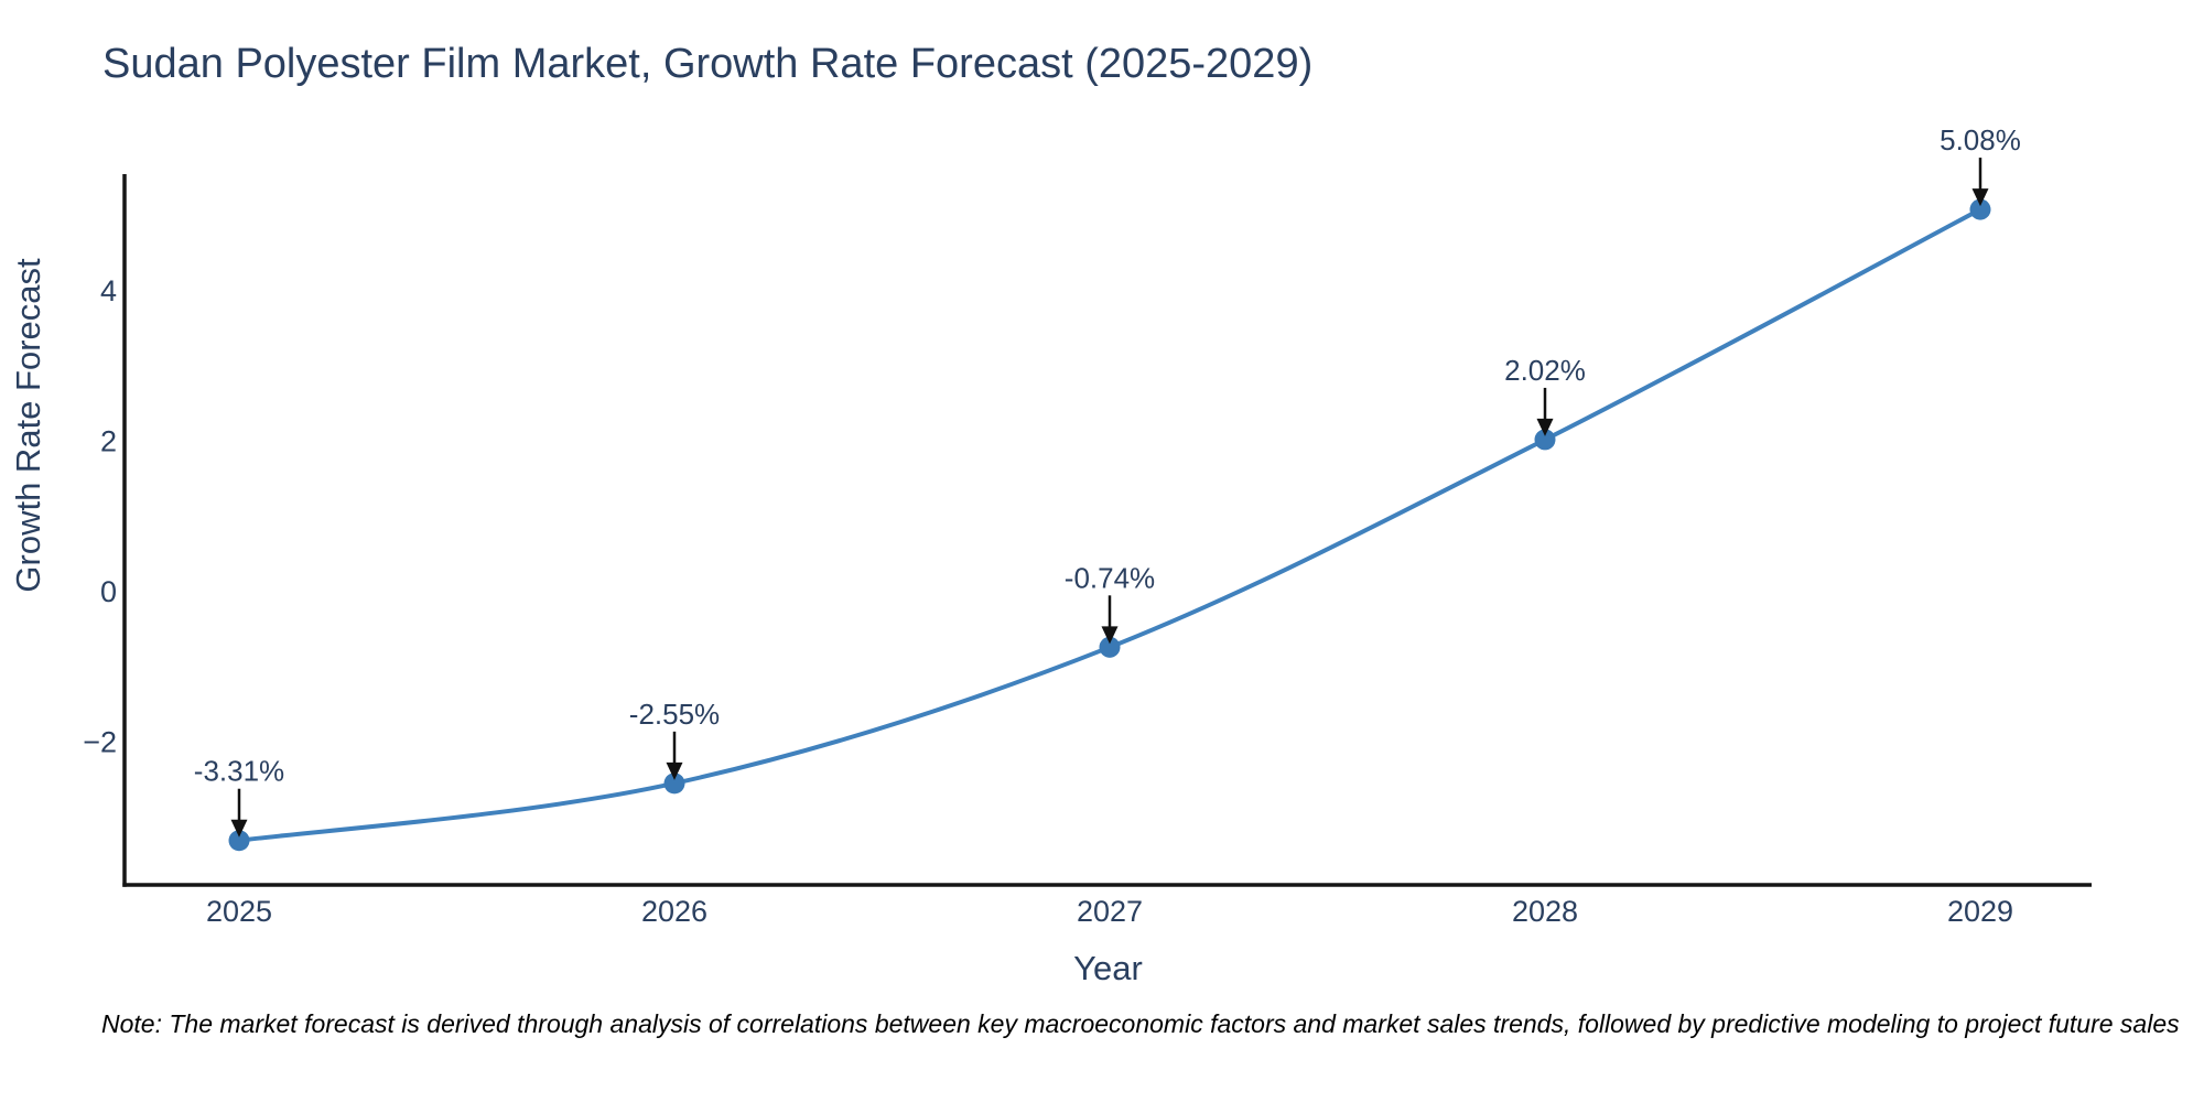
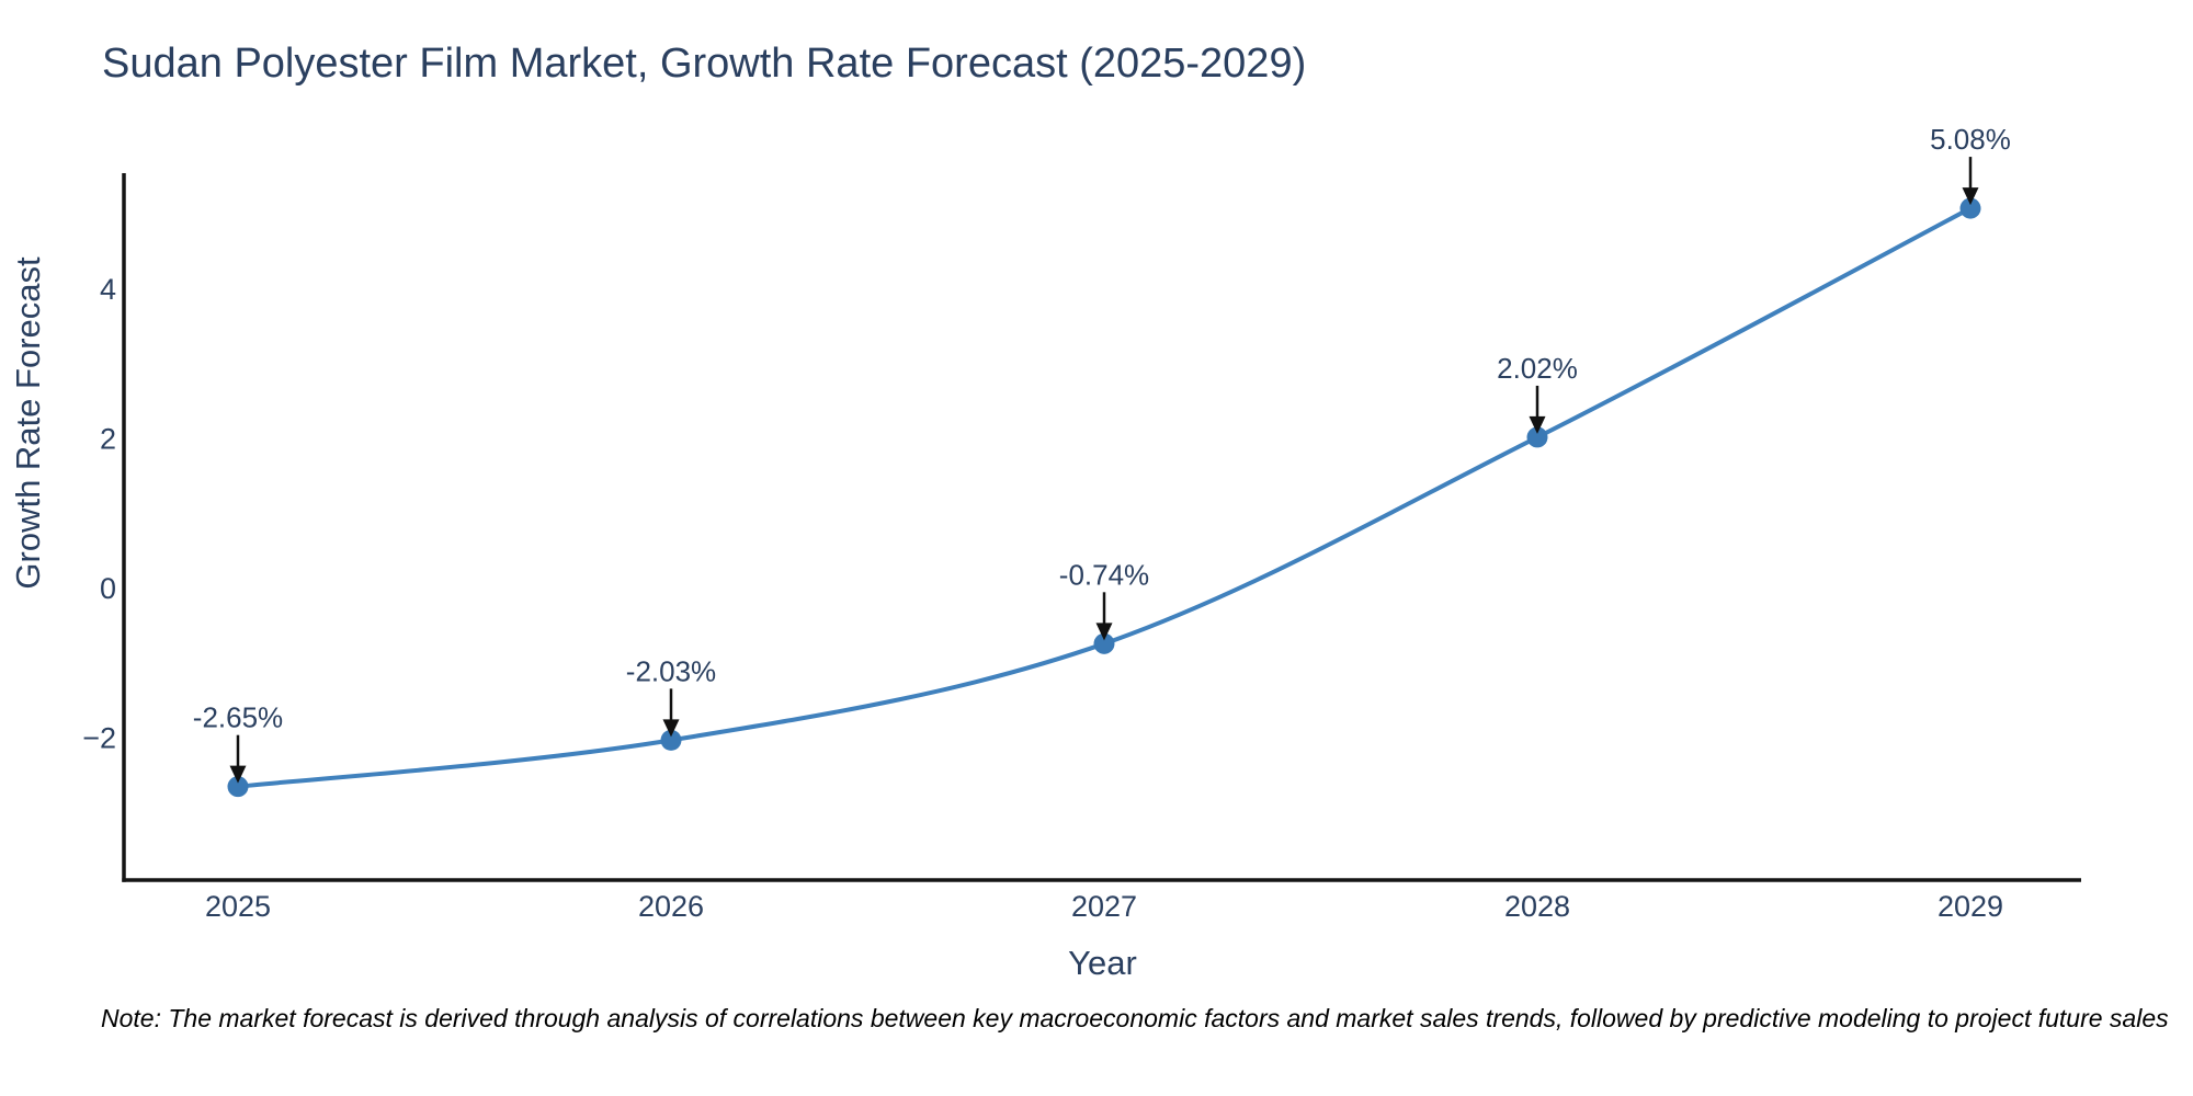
2025: -3.31% -> -2.65%
2026: -2.55% -> -2.03%
